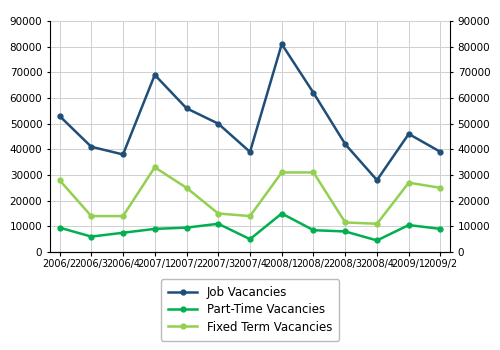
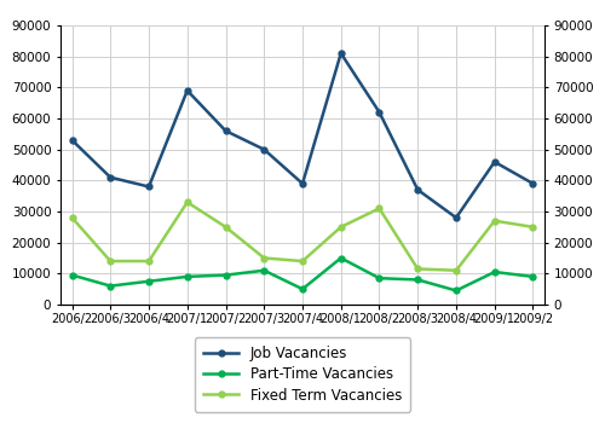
Fixed Term Vacancies/2008/1: 31000 -> 25000
Job Vacancies/2008/3: 42000 -> 37000
